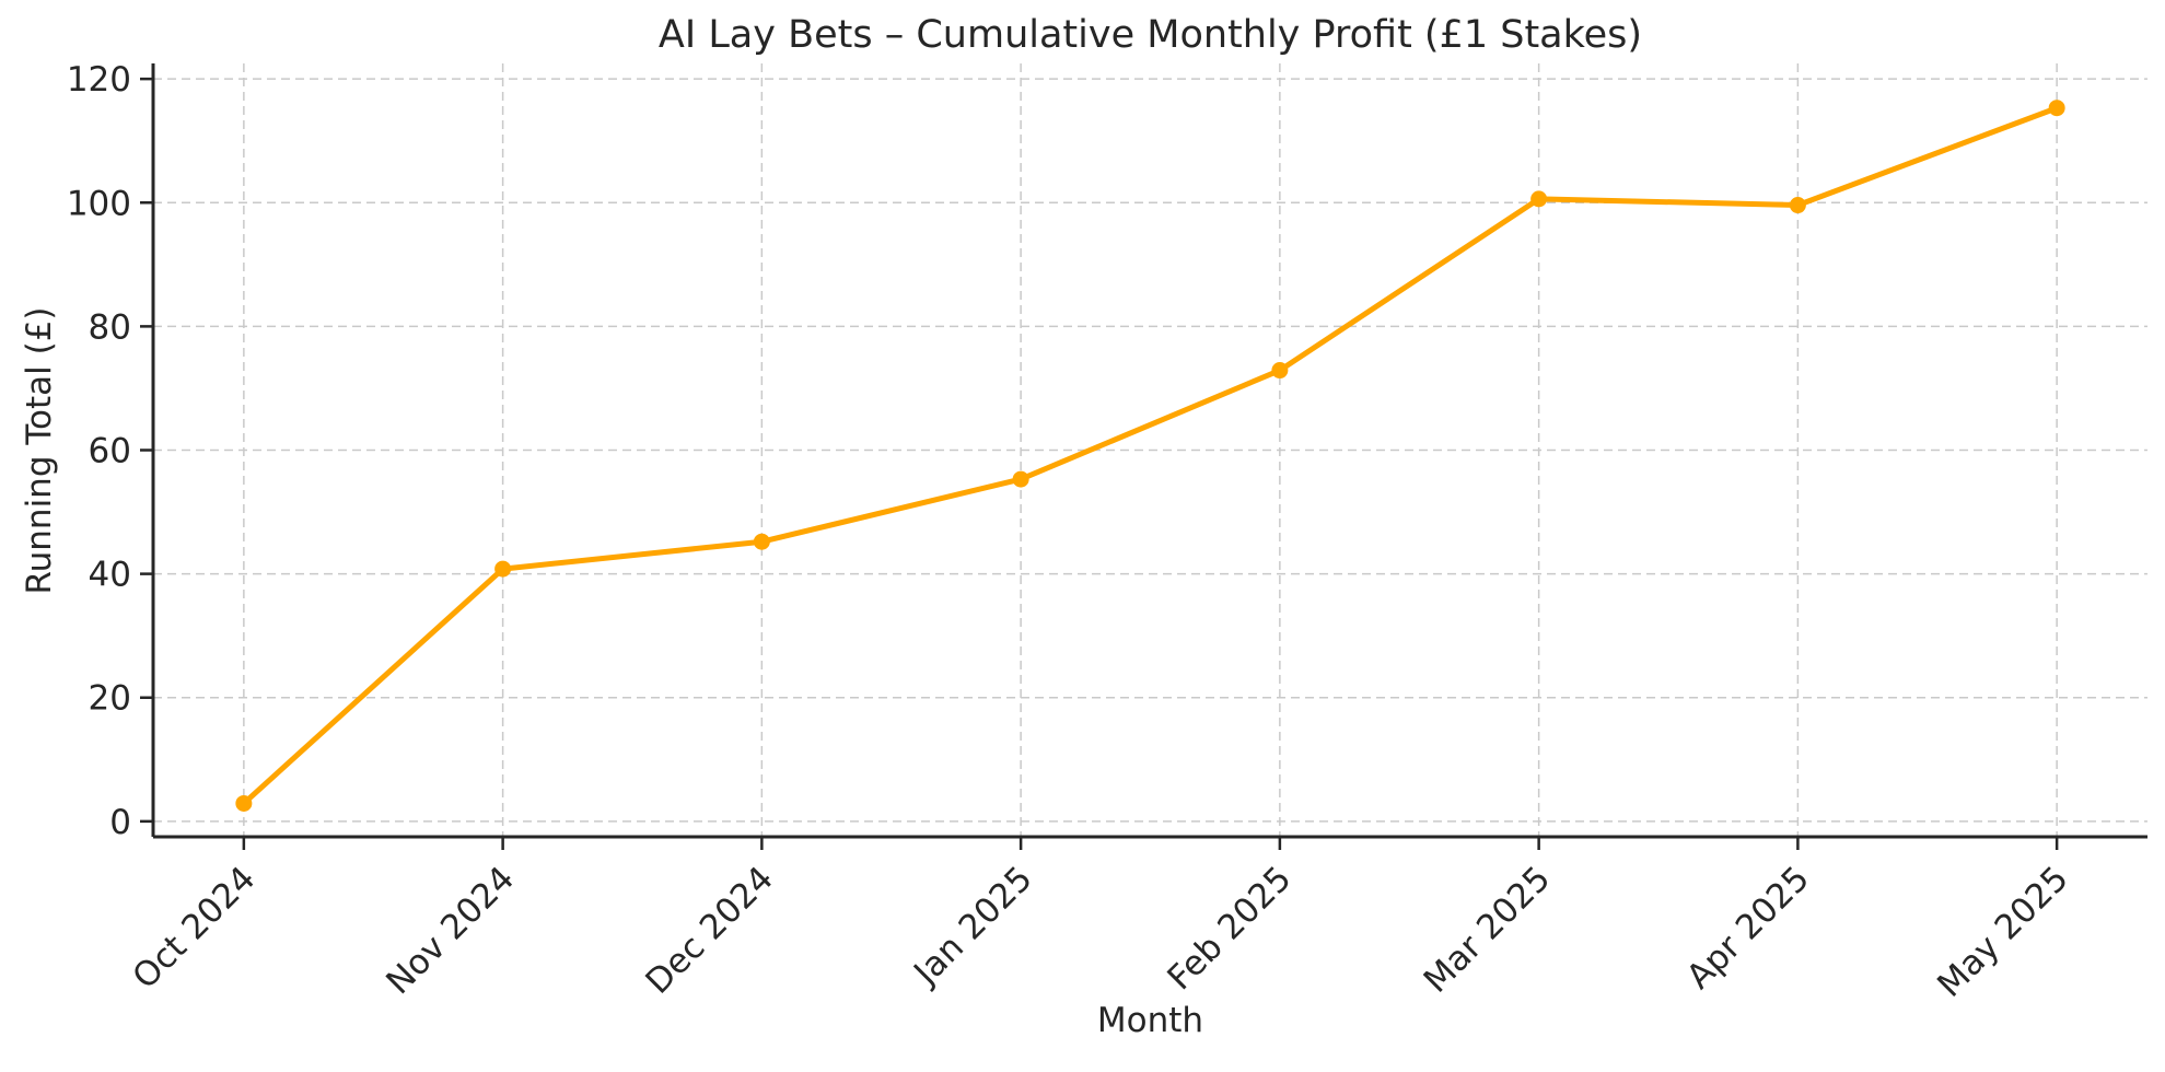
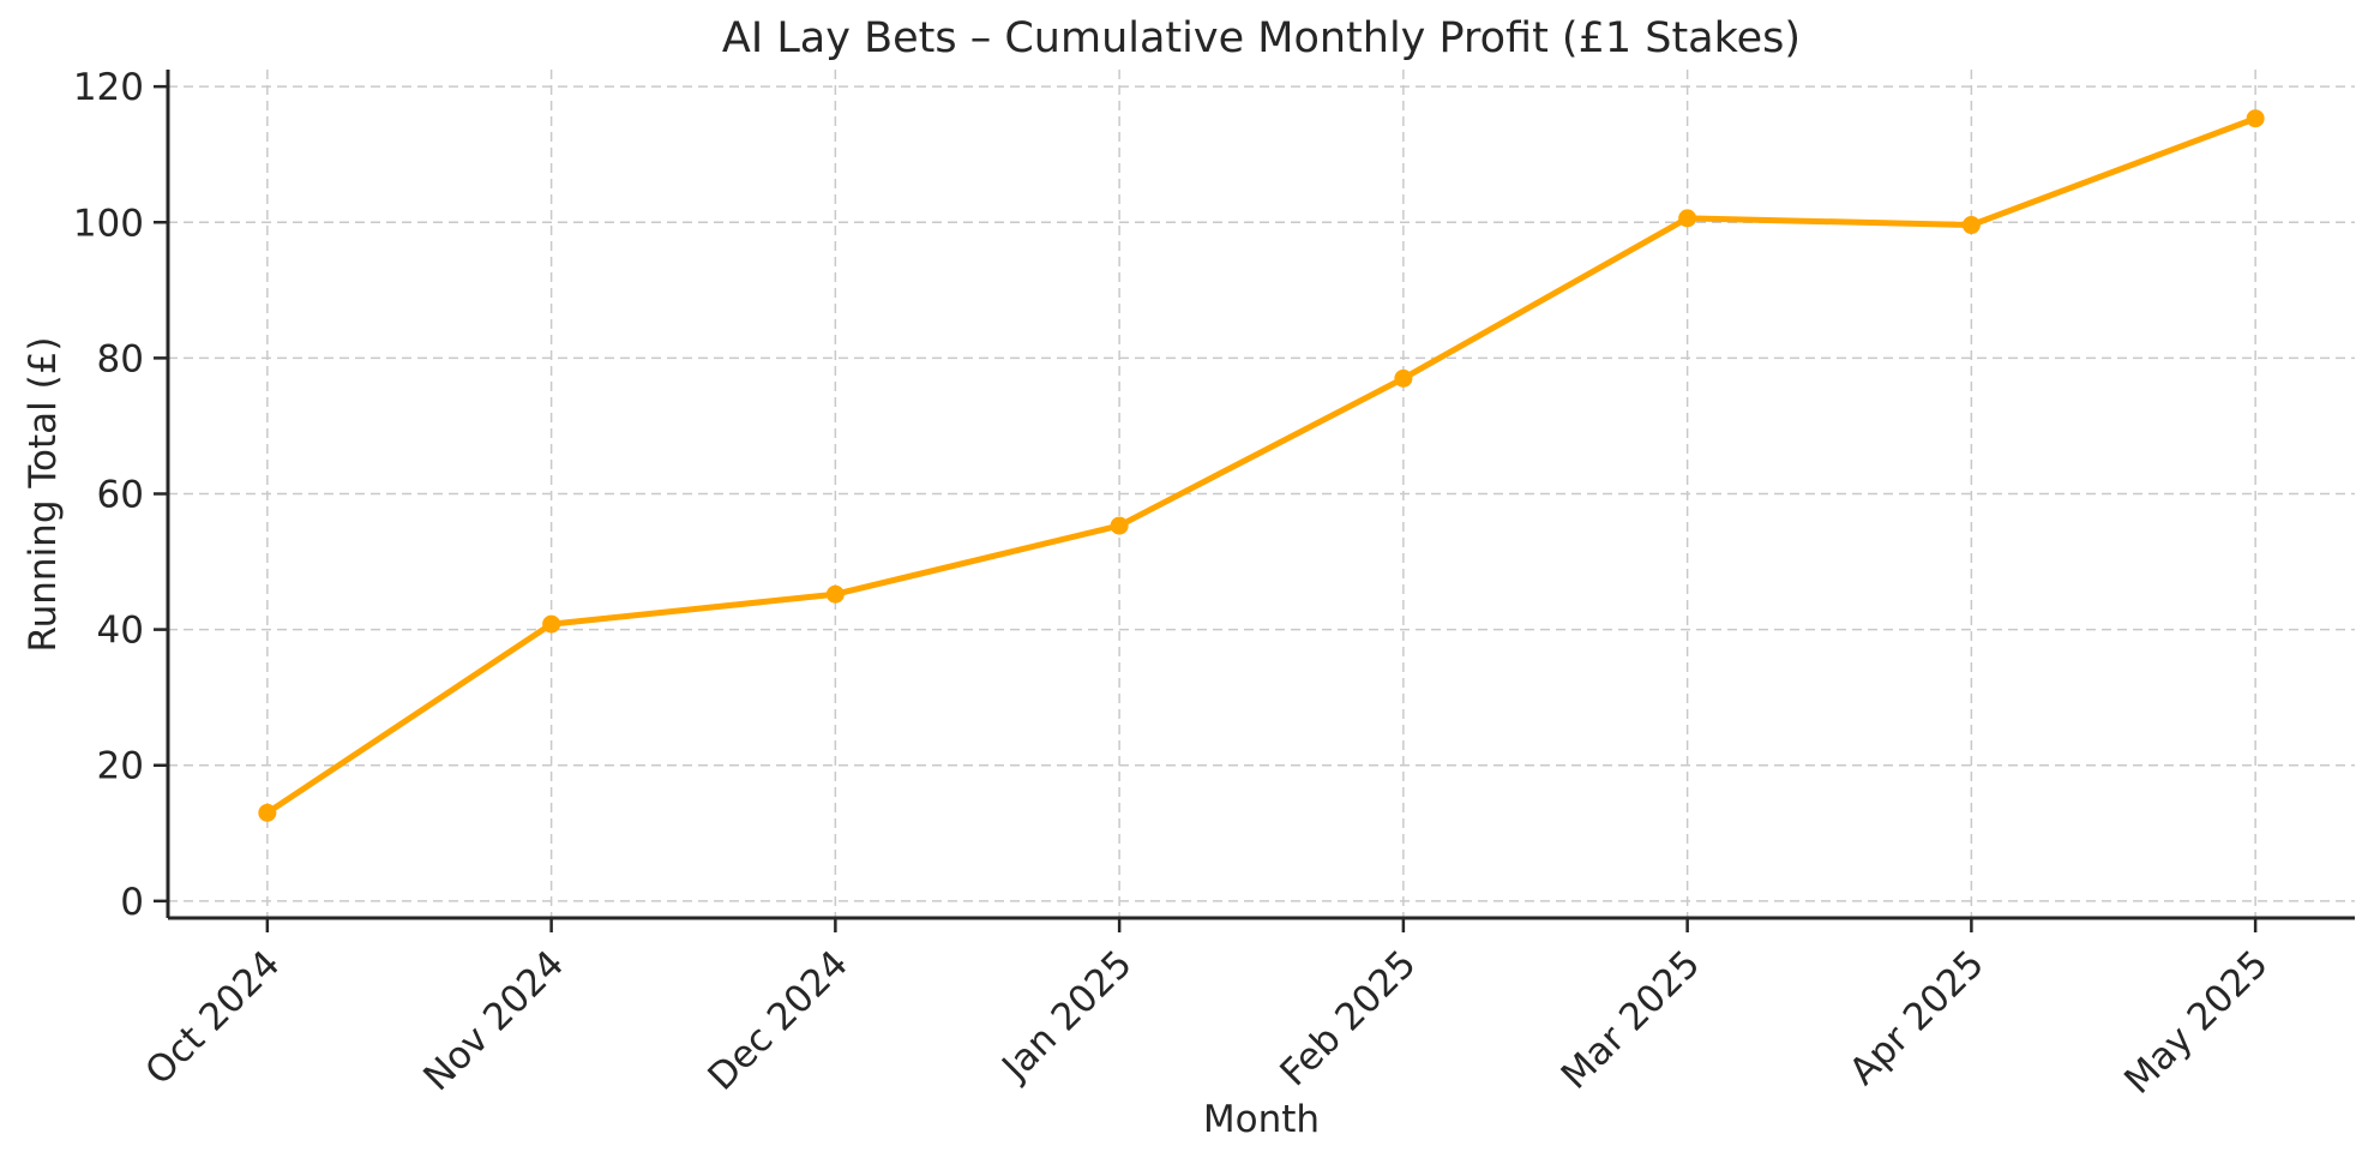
Oct 2024: 3 -> 13
Feb 2025: 73 -> 77
